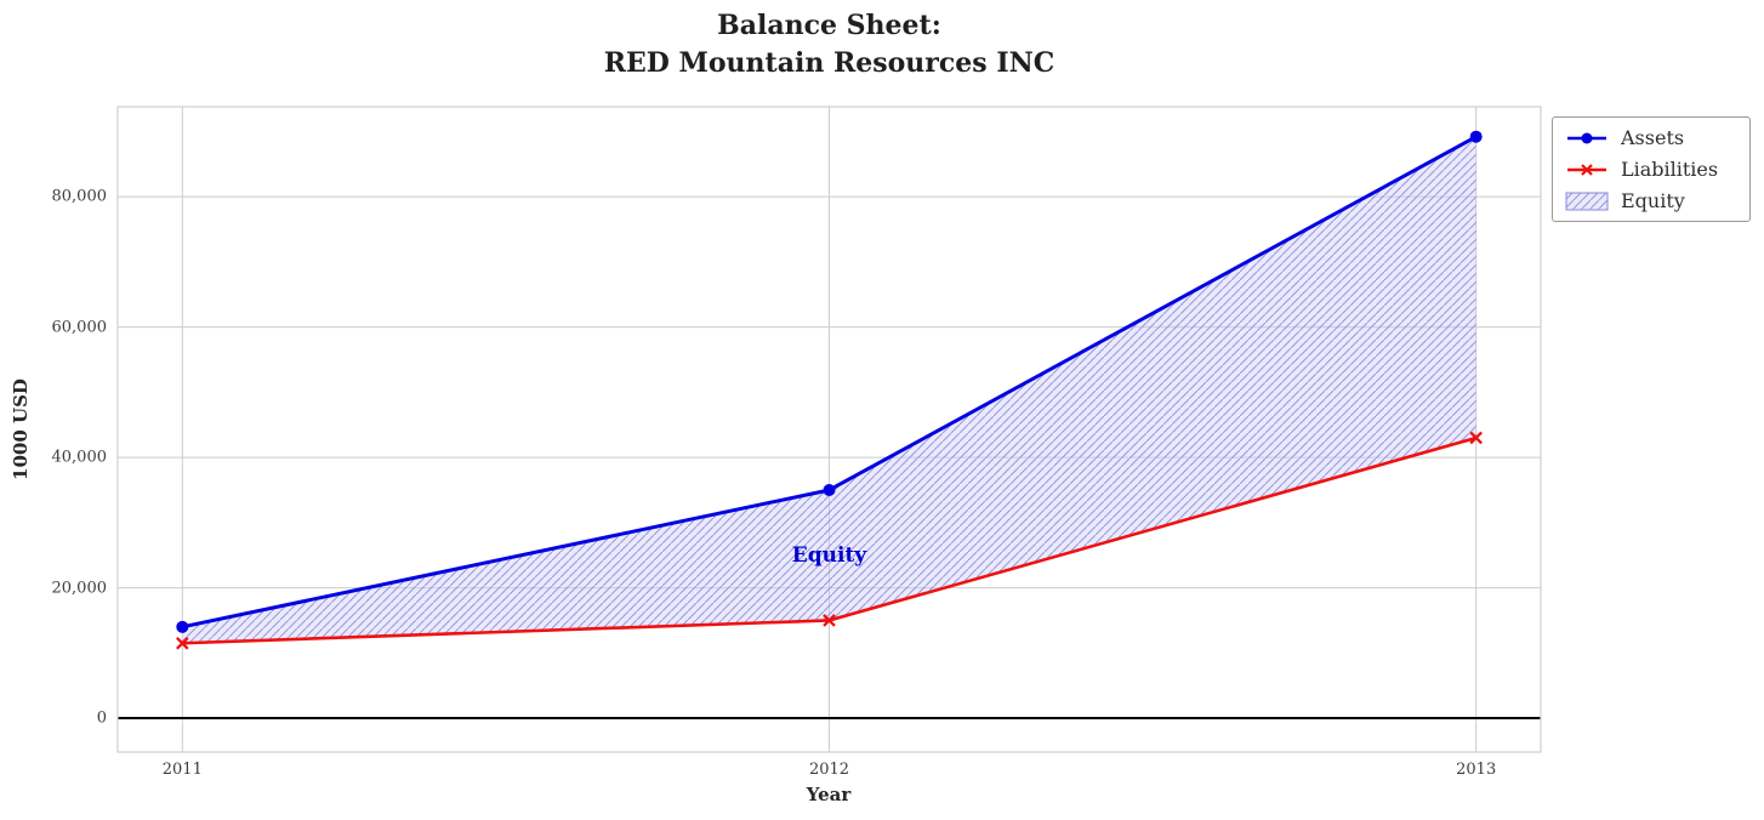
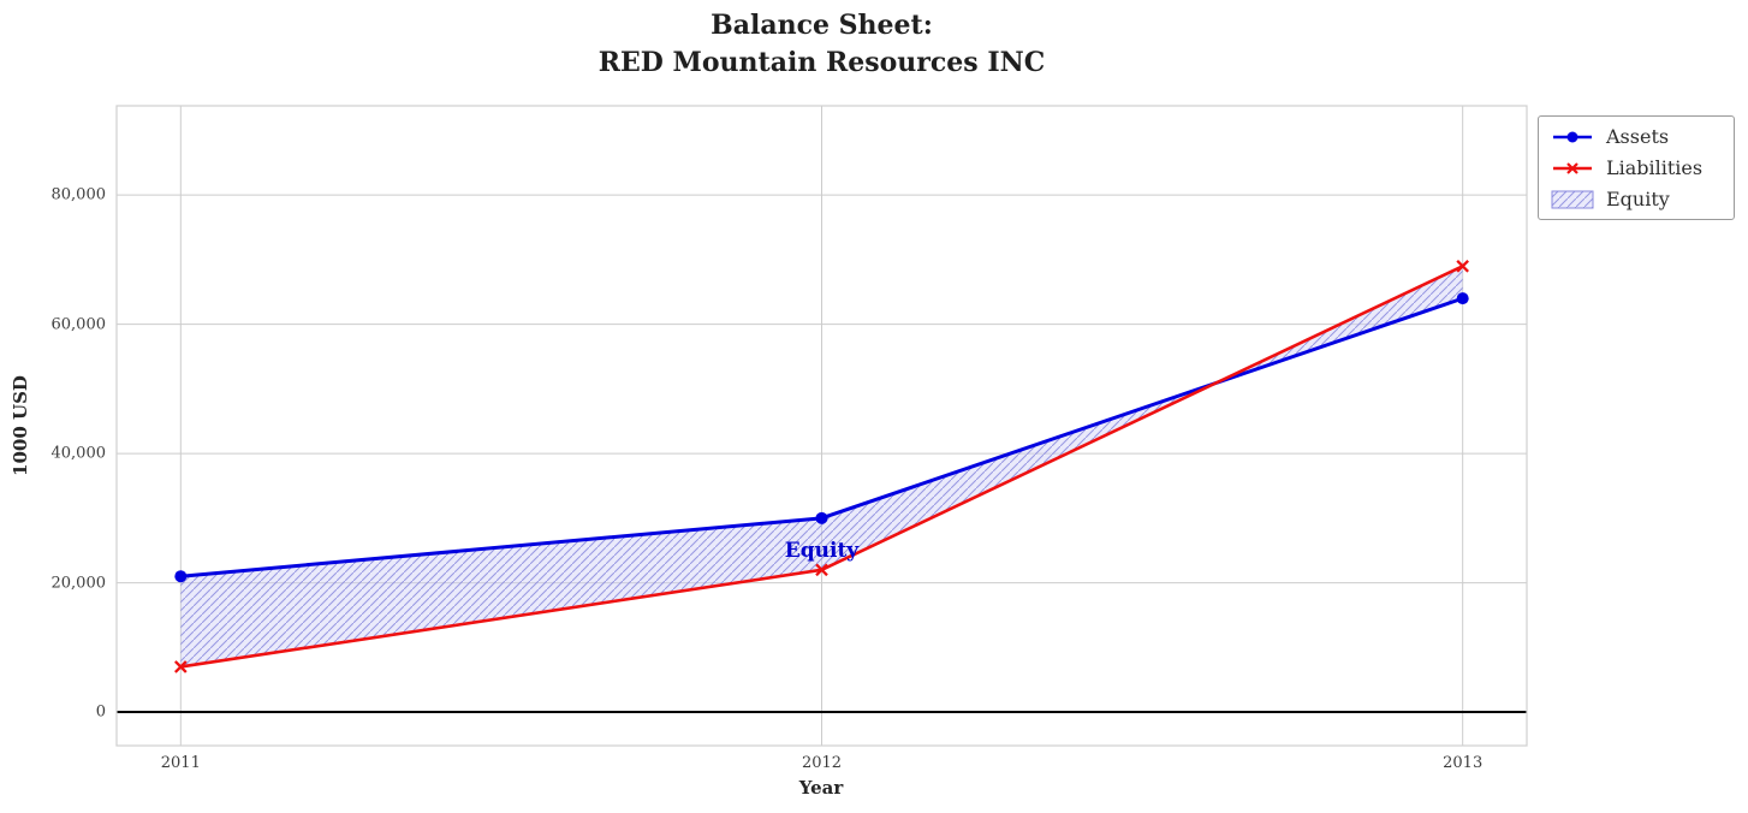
Assets/2011: 14000 -> 21000
Liabilities/2011: 12000 -> 7000
Assets/2012: 35000 -> 30000
Liabilities/2012: 15000 -> 22000
Assets/2013: 89000 -> 64000
Liabilities/2013: 43000 -> 69000
